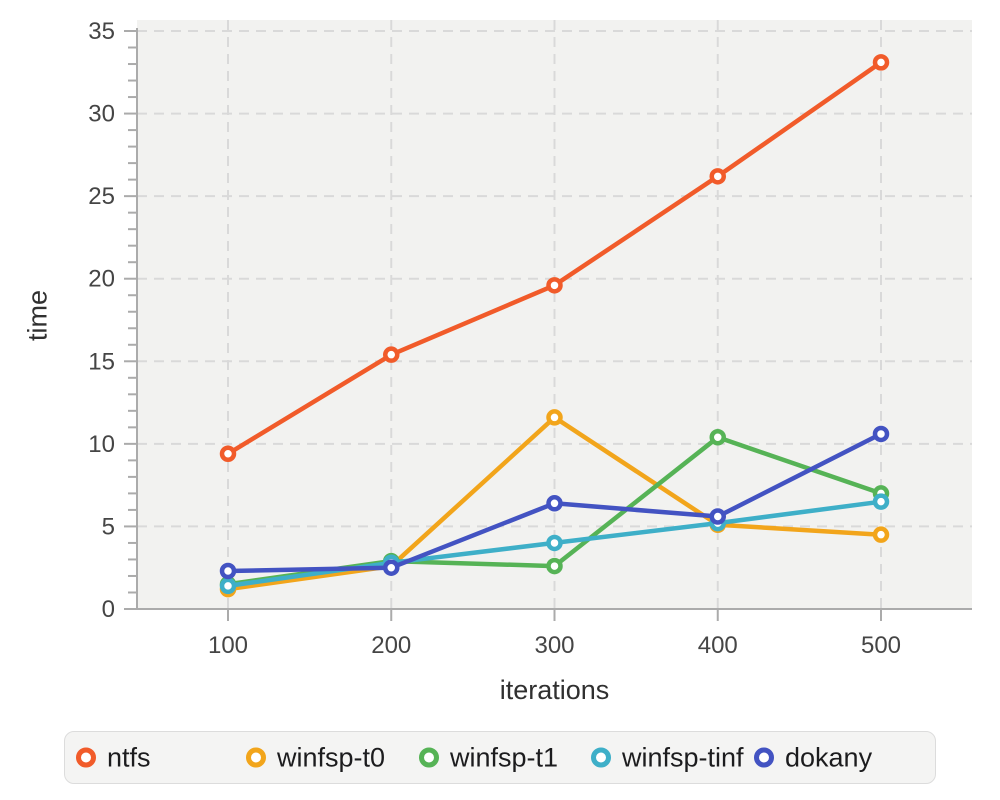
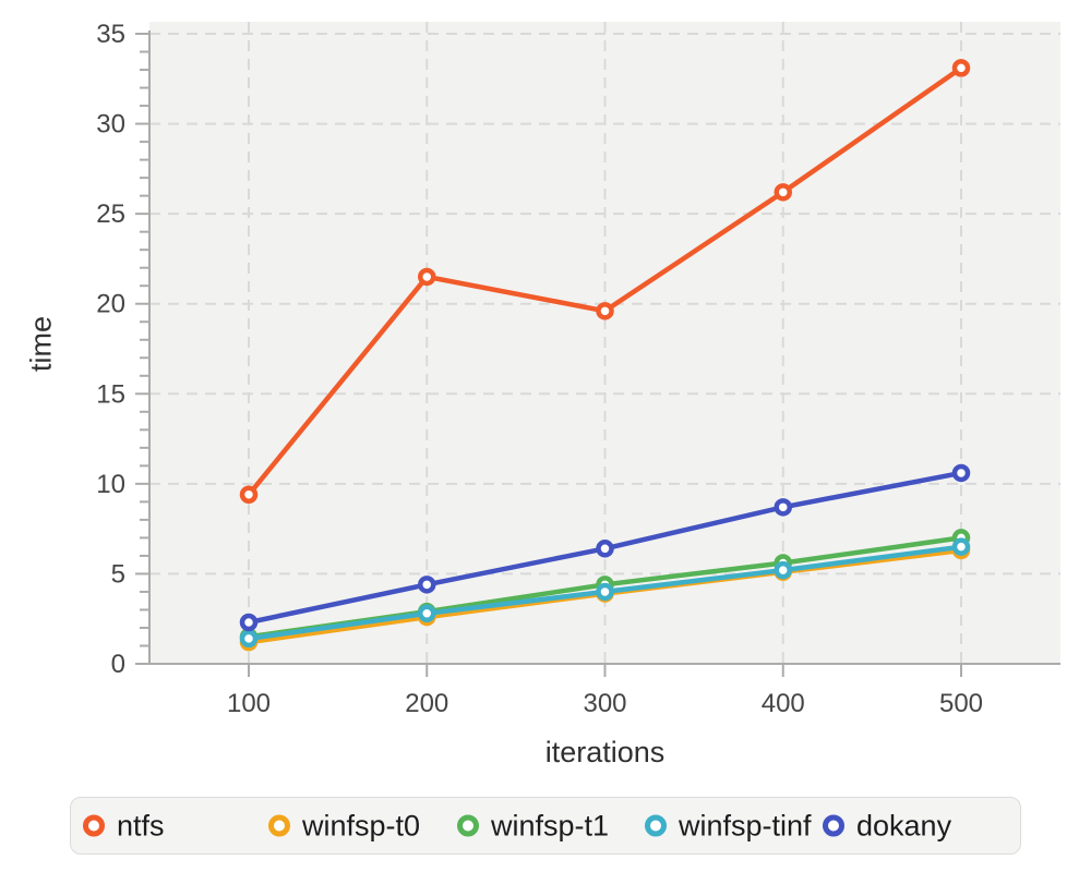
ntfs/200: 15.4 -> 21.5
dokany/200: 2.5 -> 4.4
winfsp-t0/300: 11.6 -> 3.9
winfsp-t1/300: 2.6 -> 4.4
winfsp-t1/400: 10.4 -> 5.6
dokany/400: 5.6 -> 8.7
winfsp-t0/500: 4.5 -> 6.3
